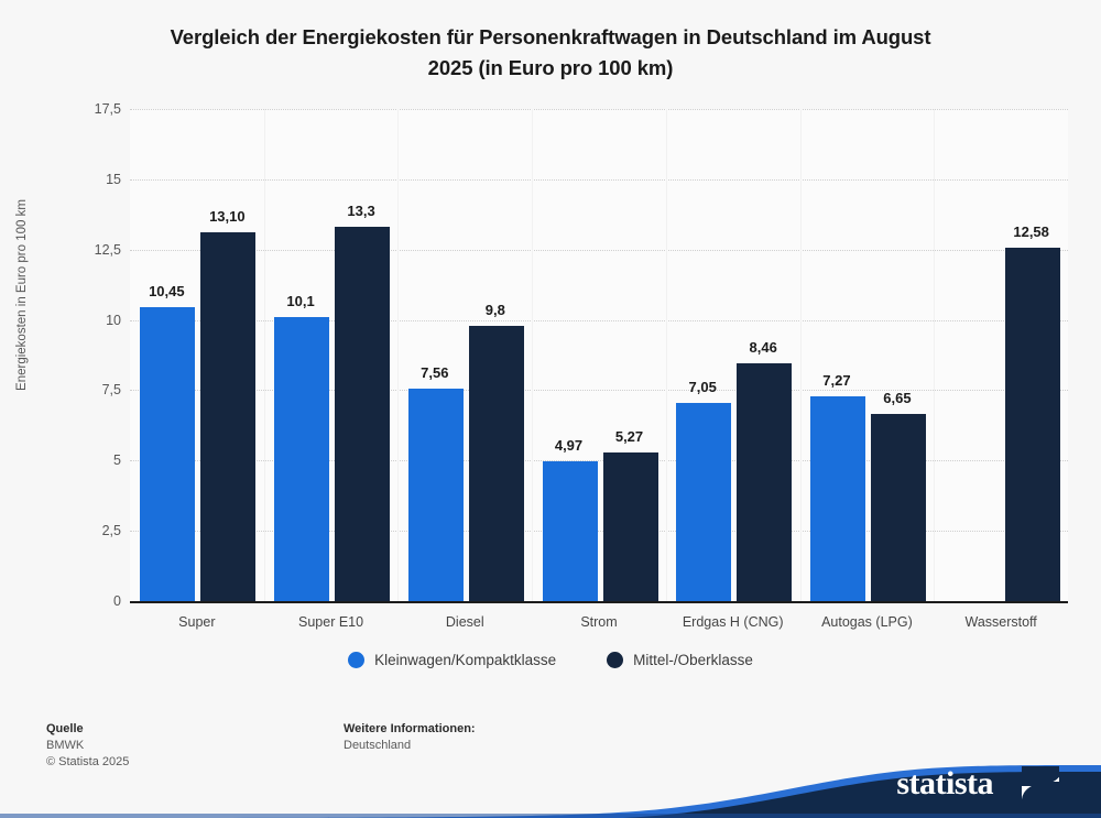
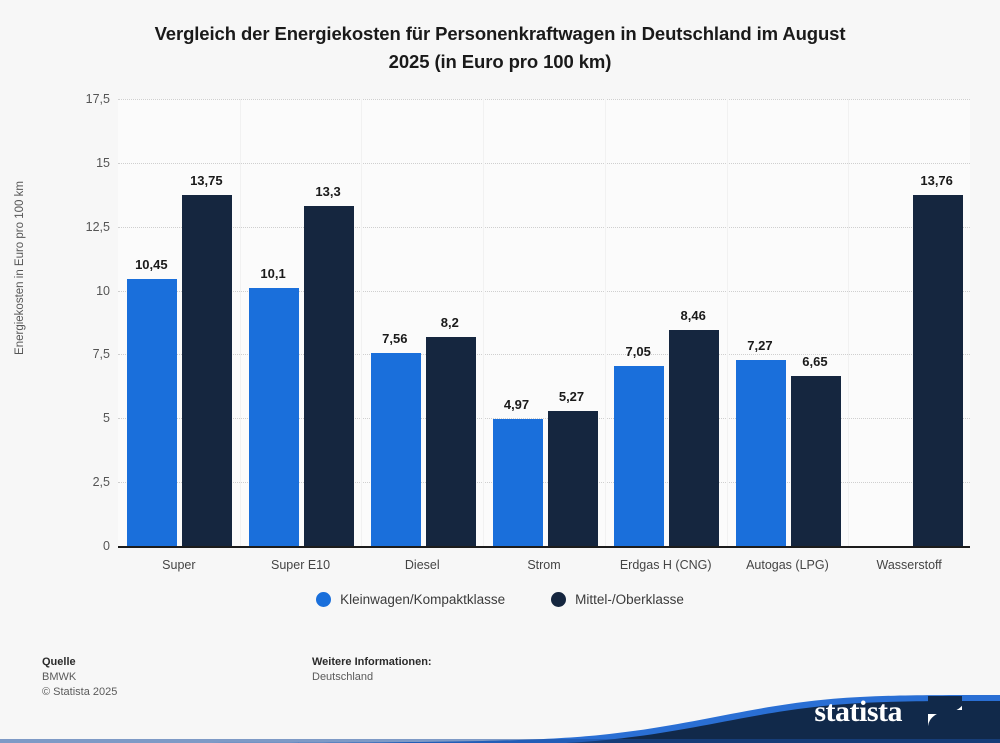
Mittel-/Oberklasse/Super: 13,10 -> 13,75
Mittel-/Oberklasse/Diesel: 9,8 -> 8,2
Mittel-/Oberklasse/Wasserstoff: 12,58 -> 13,76
